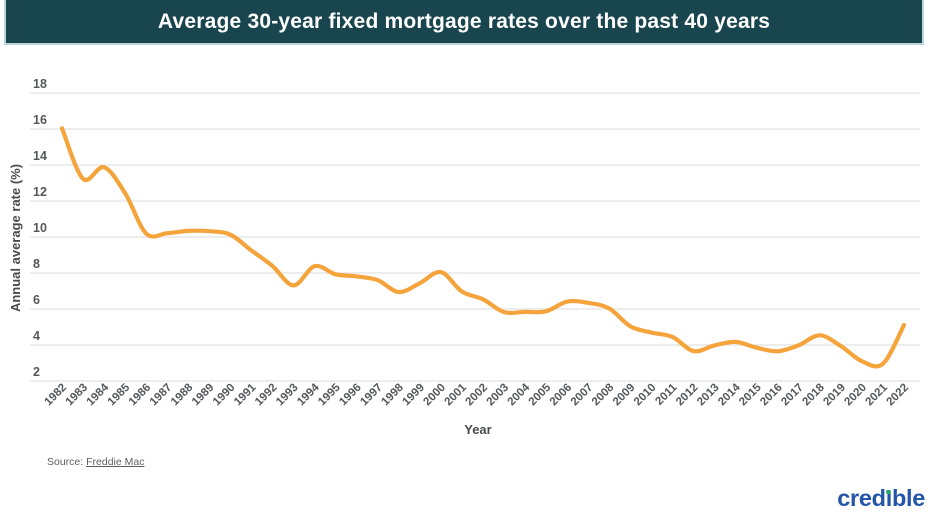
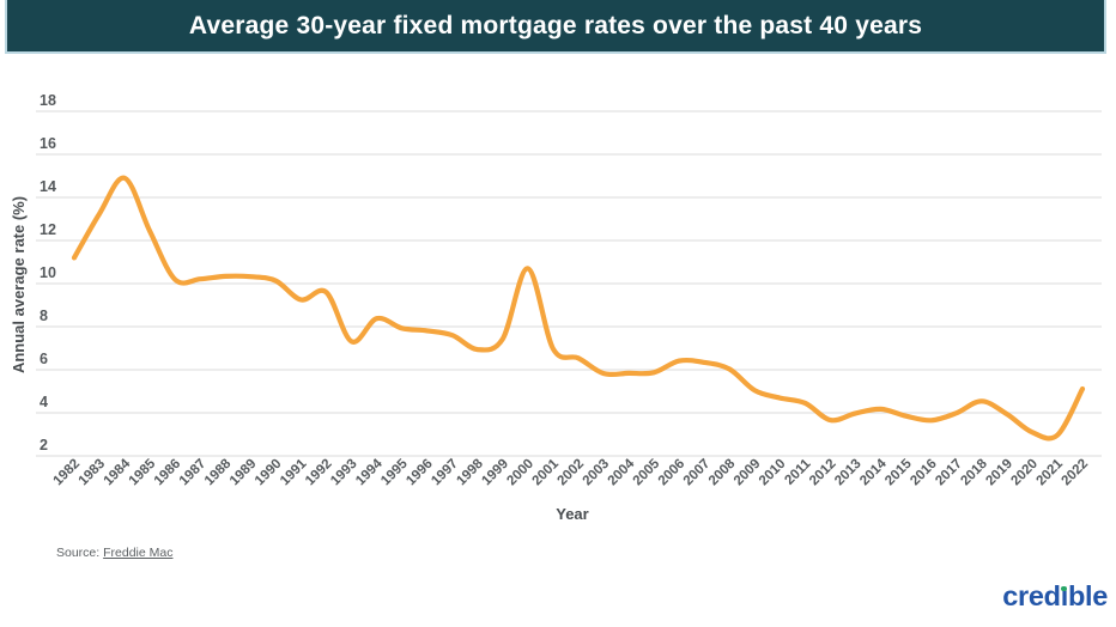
1982: 16.0 -> 11.2
1984: 13.9 -> 14.9
1992: 8.4 -> 9.6
2000: 8.1 -> 10.7
